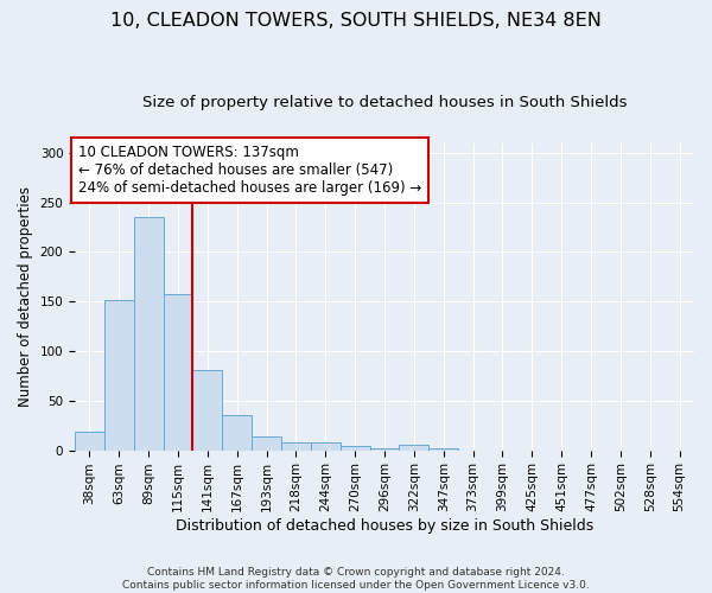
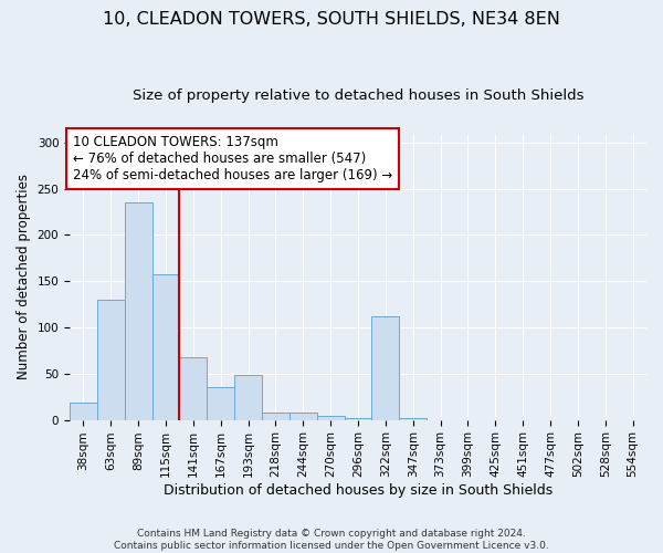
63sqm: 151 -> 130
141sqm: 81 -> 68
193sqm: 14 -> 48
322sqm: 5 -> 112
